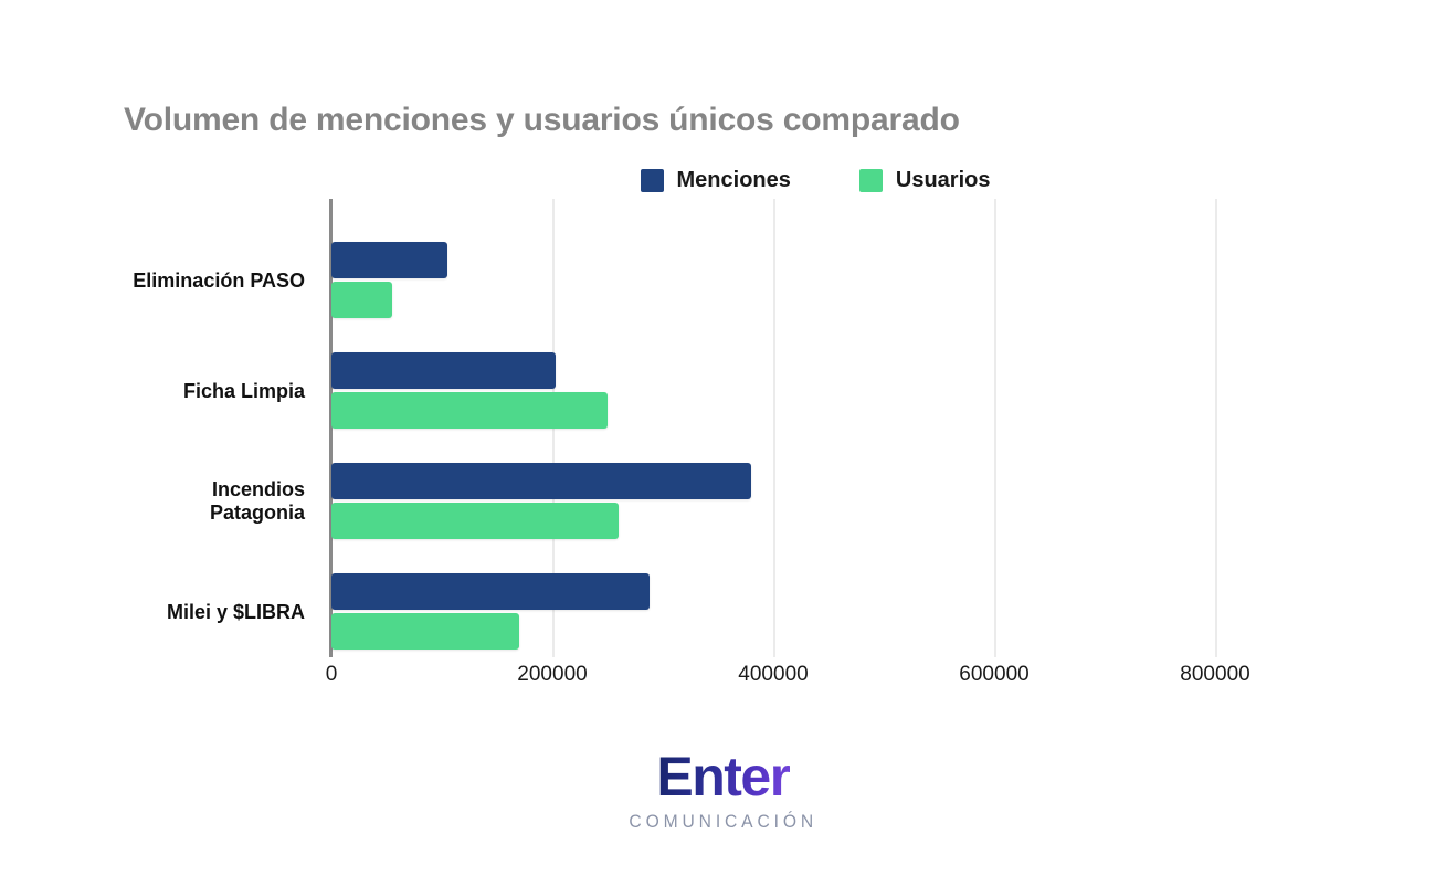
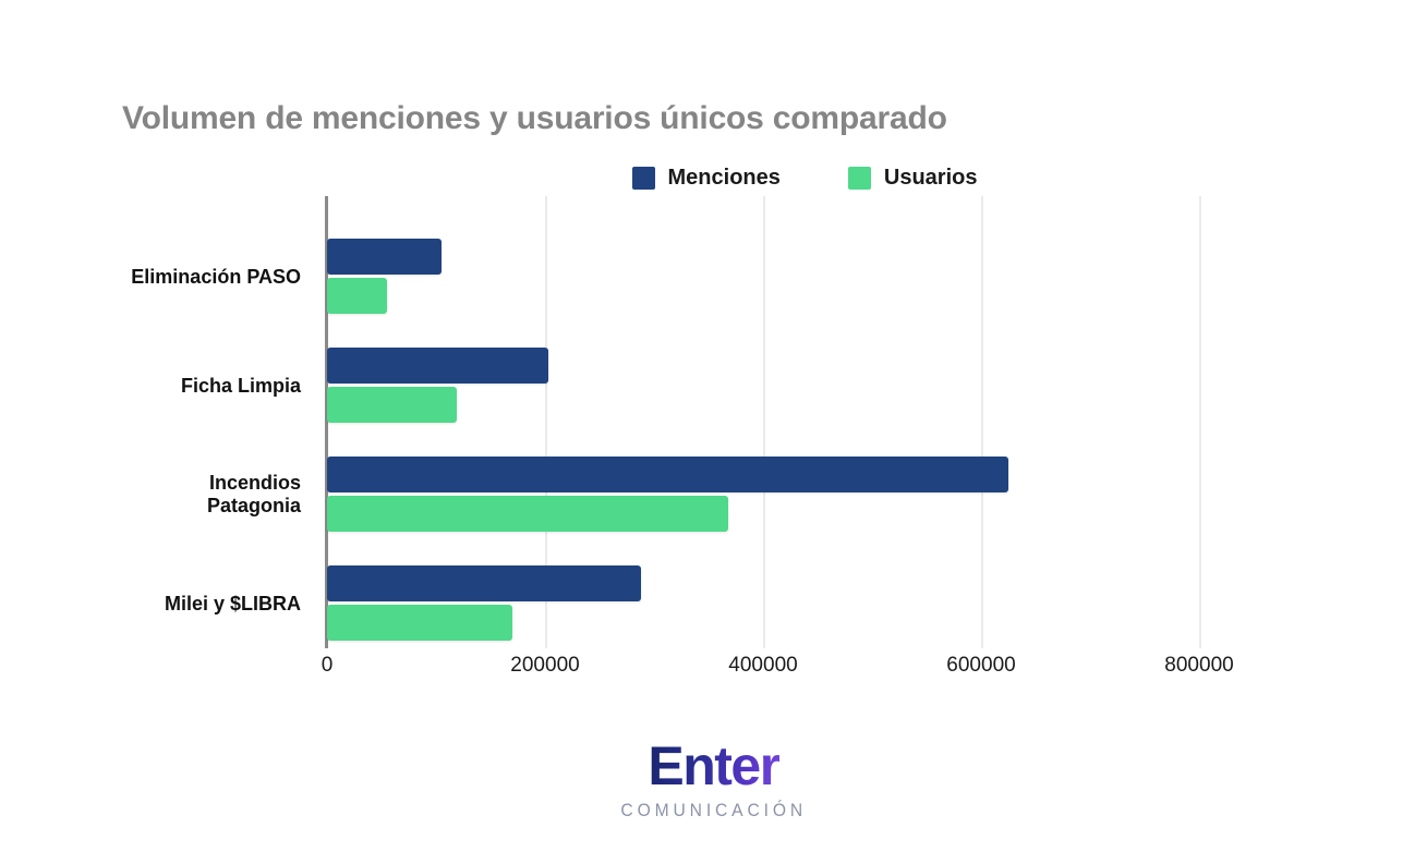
Usuarios/Ficha Limpia: 250000 -> 120000
Menciones/Incendios Patagonia: 380000 -> 620000
Usuarios/Incendios Patagonia: 260000 -> 370000
